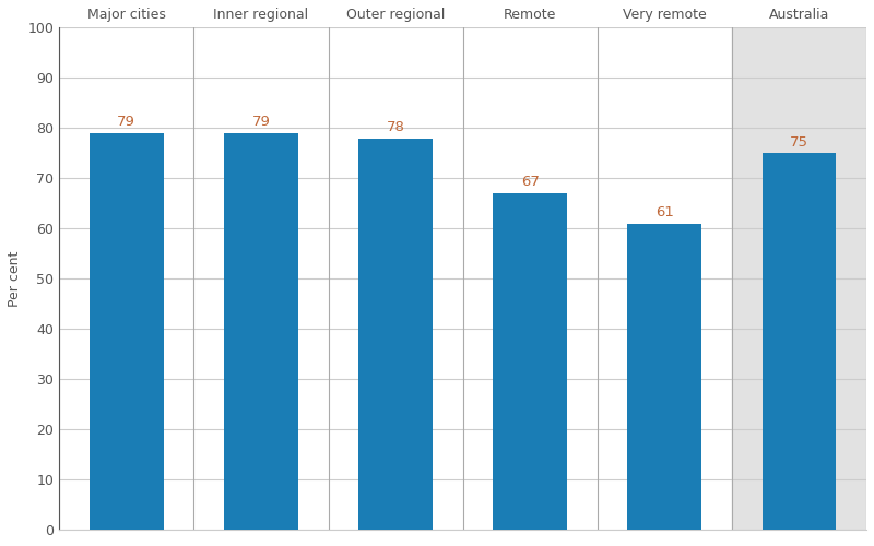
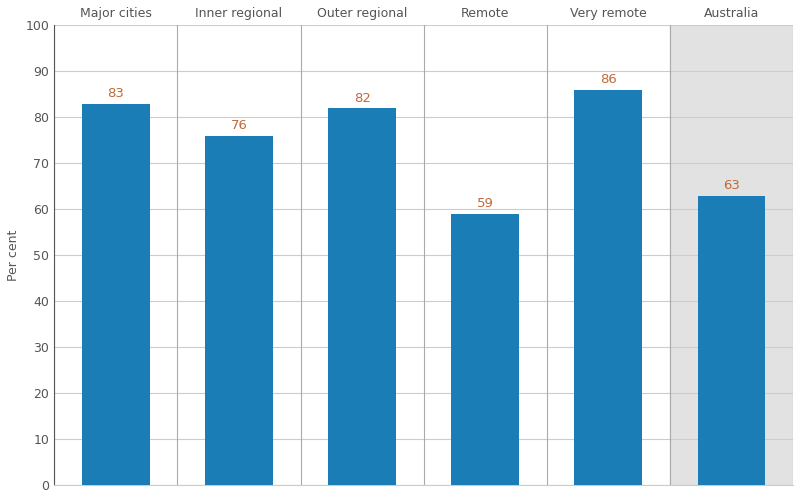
Major cities: 79 -> 83
Inner regional: 79 -> 76
Outer regional: 78 -> 82
Remote: 67 -> 59
Very remote: 61 -> 86
Australia: 75 -> 63
